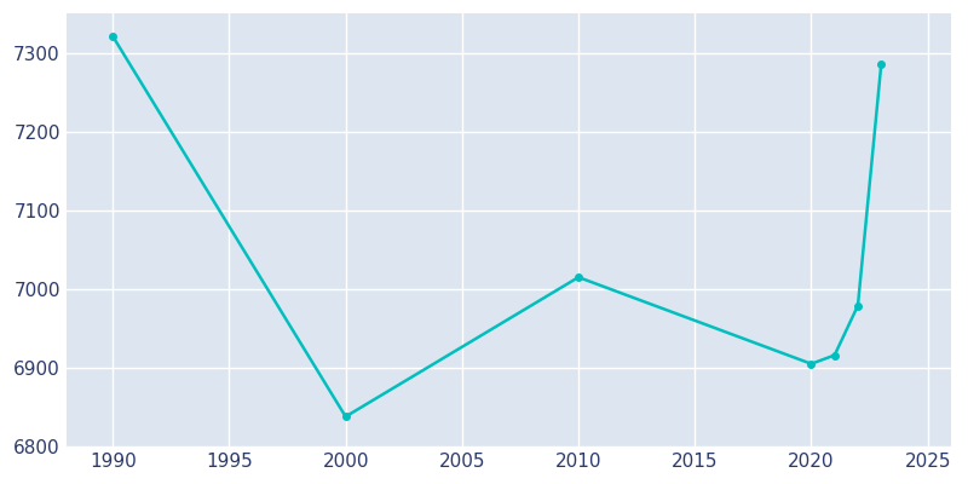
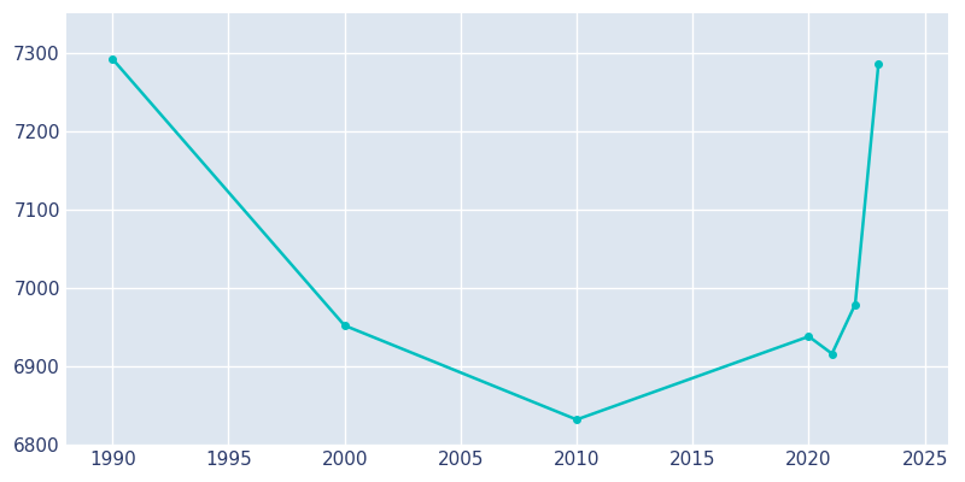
1990: 7321 -> 7292
2000: 6838 -> 6952
2010: 7015 -> 6832
2020: 6905 -> 6938
